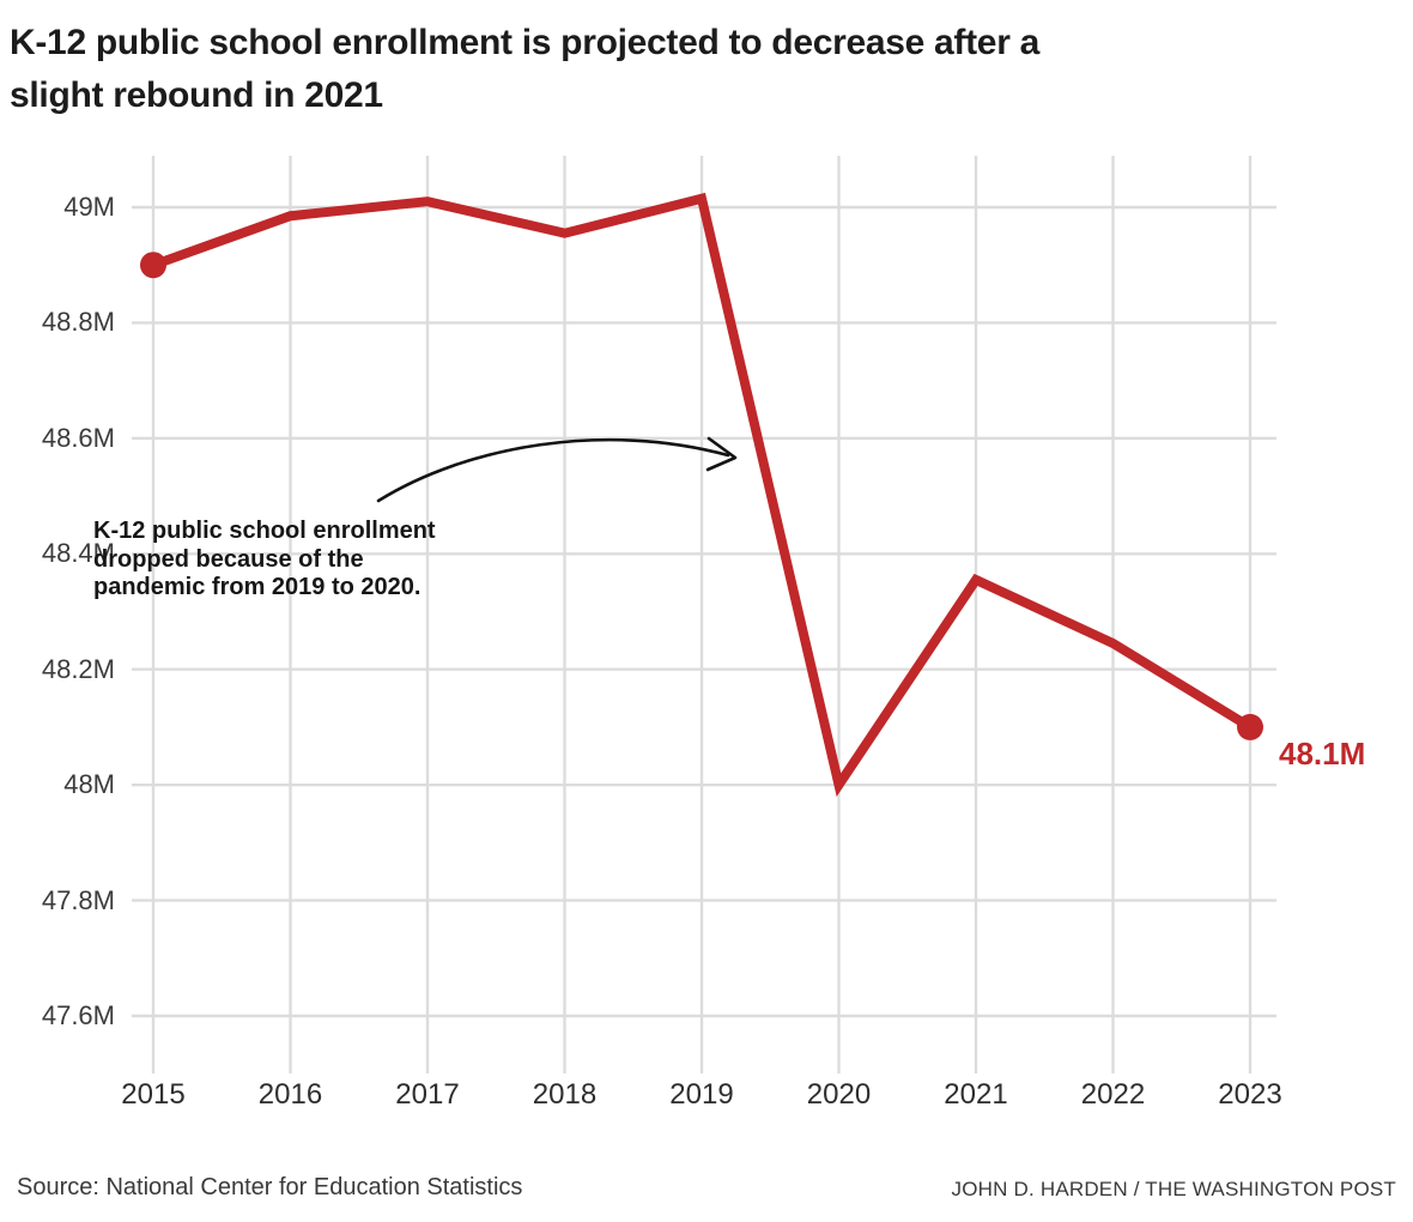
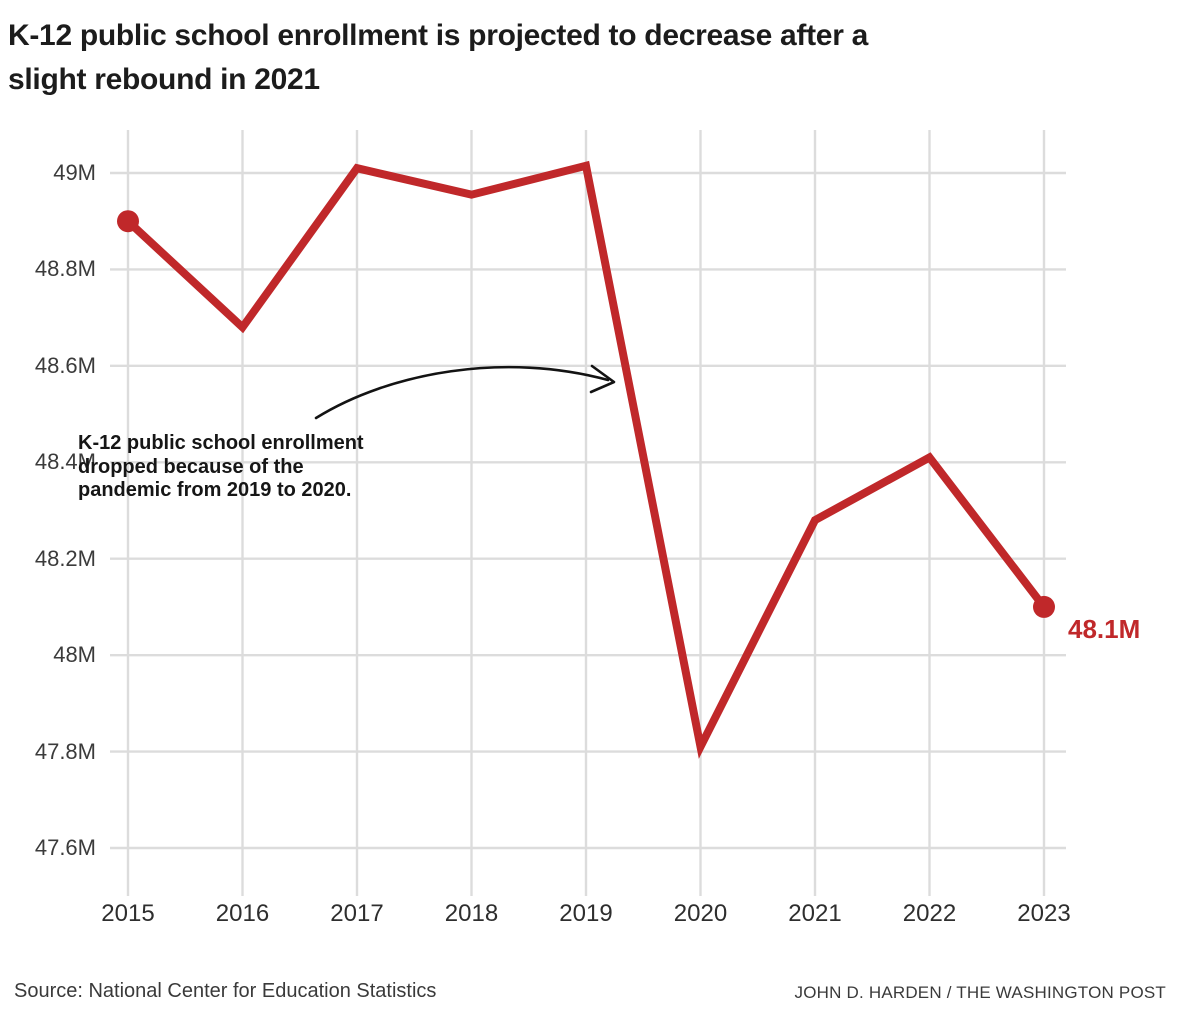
2016: 48.98M -> 48.68M
2020: 48.00M -> 47.81M
2021: 48.36M -> 48.28M
2022: 48.24M -> 48.41M
